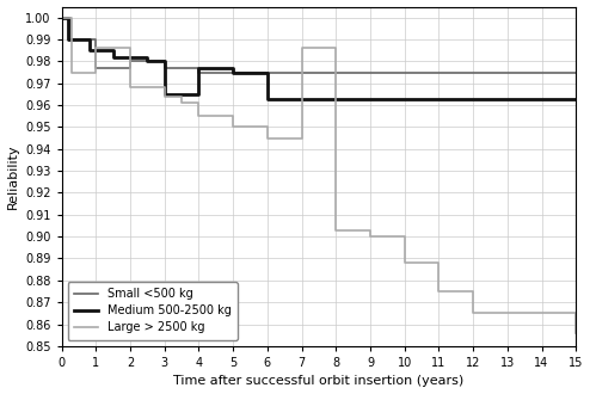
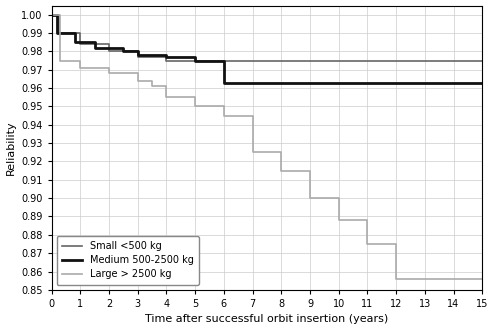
Small <500 kg/1: 0.977 -> 0.984
Large > 2500 kg/1: 0.986 -> 0.971
Medium 500-2500 kg/3: 0.965 -> 0.978
Large > 2500 kg/7: 0.986 -> 0.925
Large > 2500 kg/8: 0.903 -> 0.915
Large > 2500 kg/12: 0.865 -> 0.856
